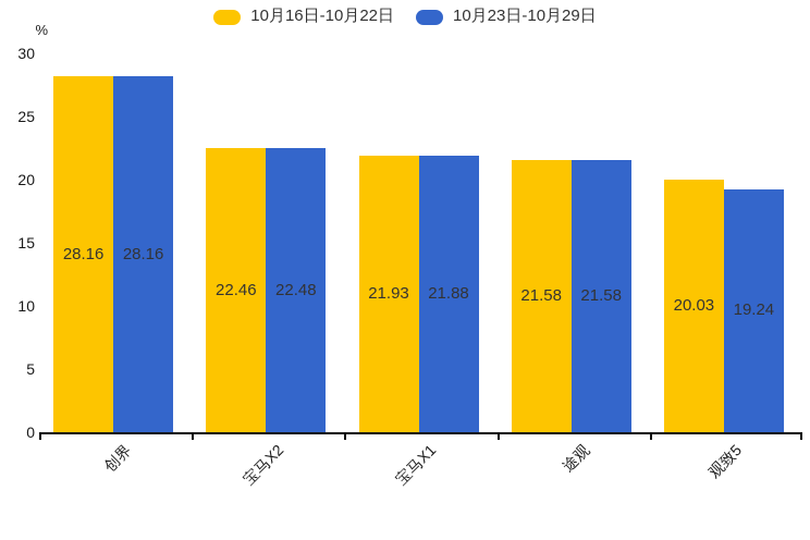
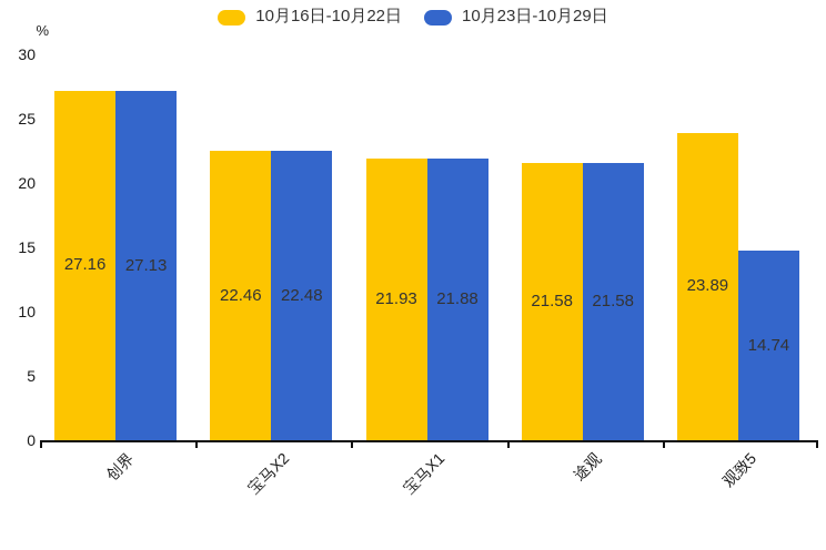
10月16日-10月22日/创界: 28.16 -> 27.16
10月23日-10月29日/创界: 28.16 -> 27.13
10月16日-10月22日/观致5: 20.03 -> 23.89
10月23日-10月29日/观致5: 19.24 -> 14.74
